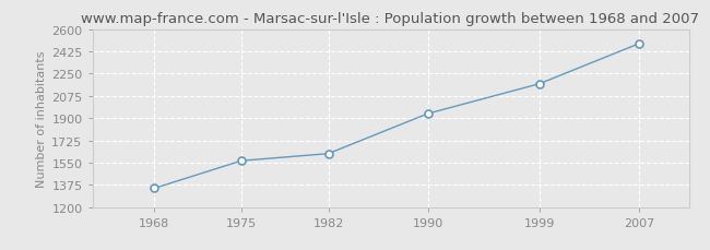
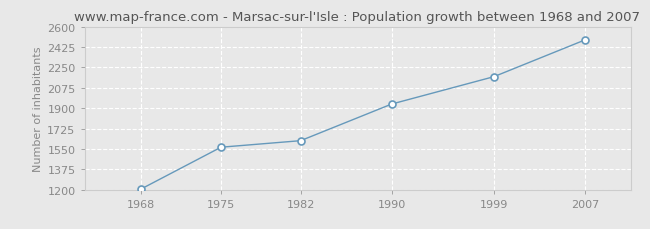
1968: 1350 -> 1210
